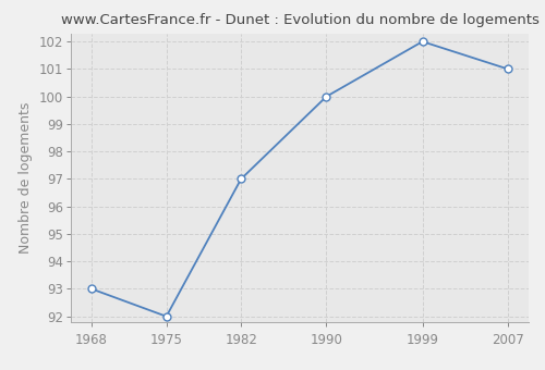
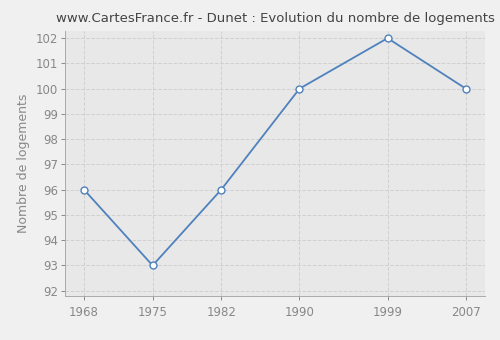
1968: 93 -> 96
1975: 92 -> 93
1982: 97 -> 96
2007: 101 -> 100
